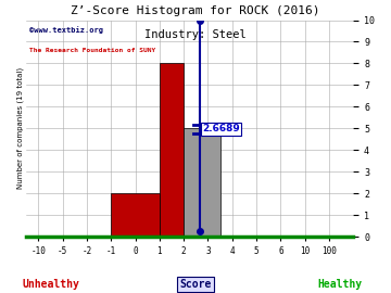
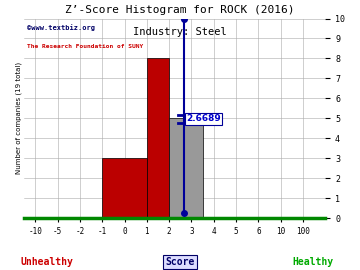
0: 2 -> 3
